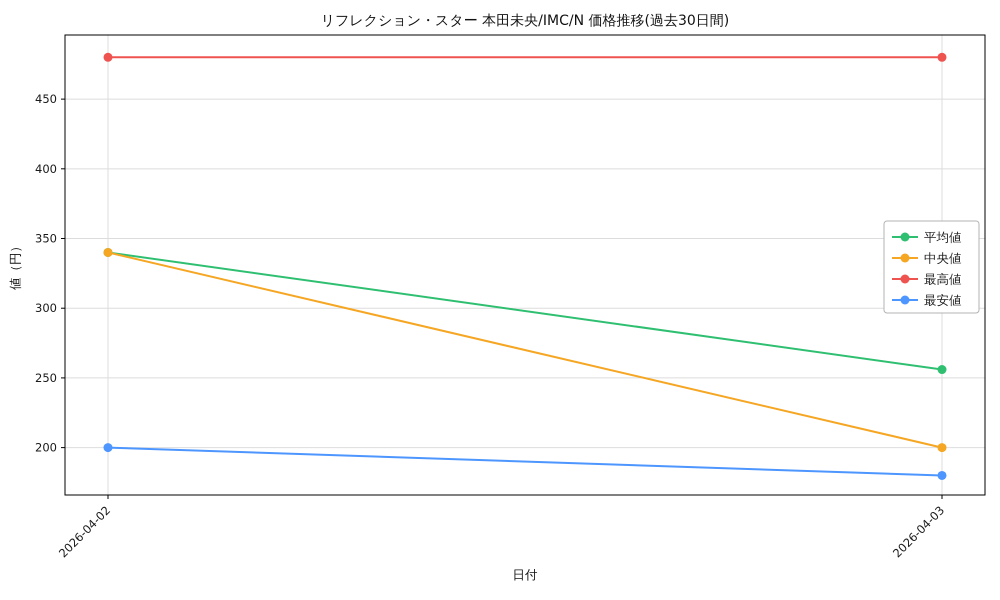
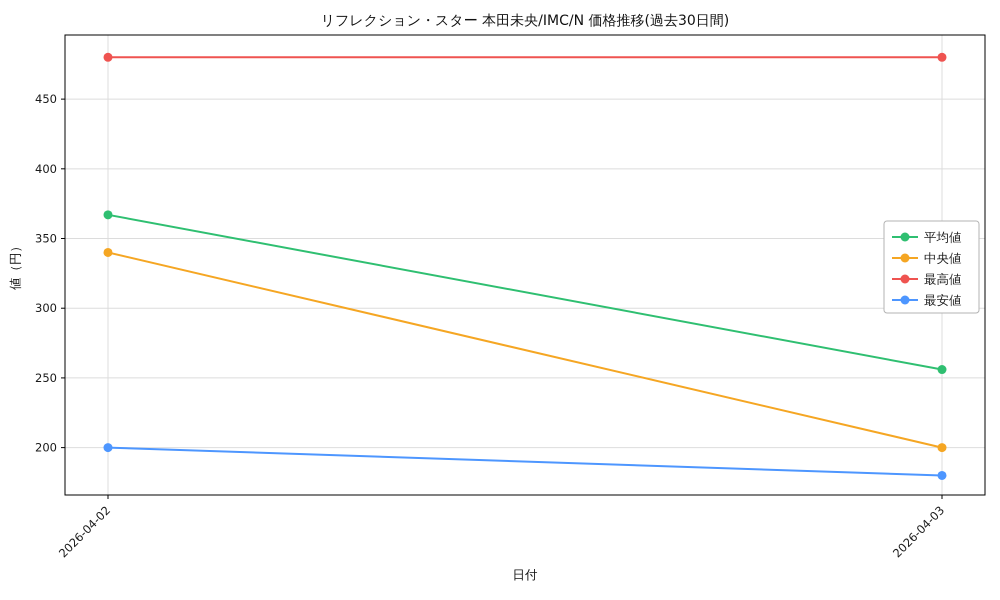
平均値/2026-04-02: 340 -> 367
